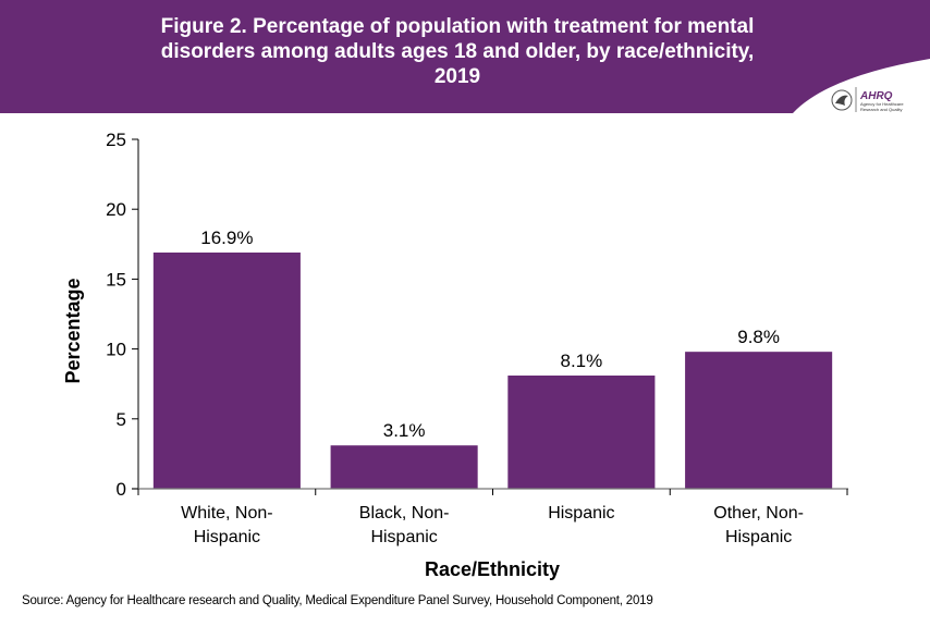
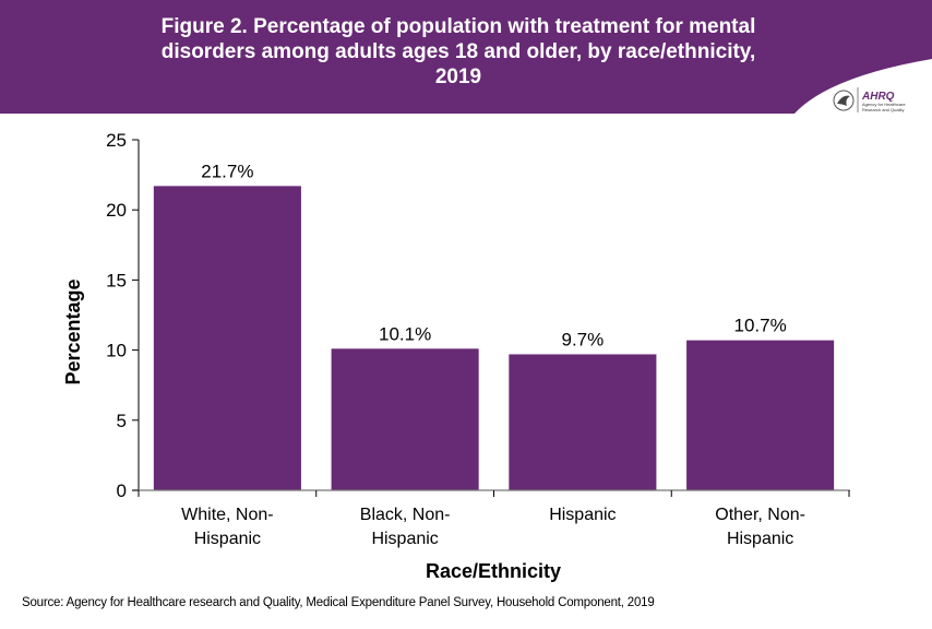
White, Non-Hispanic: 16.9% -> 21.7%
Black, Non-Hispanic: 3.1% -> 10.1%
Hispanic: 8.1% -> 9.7%
Other, Non-Hispanic: 9.8% -> 10.7%
